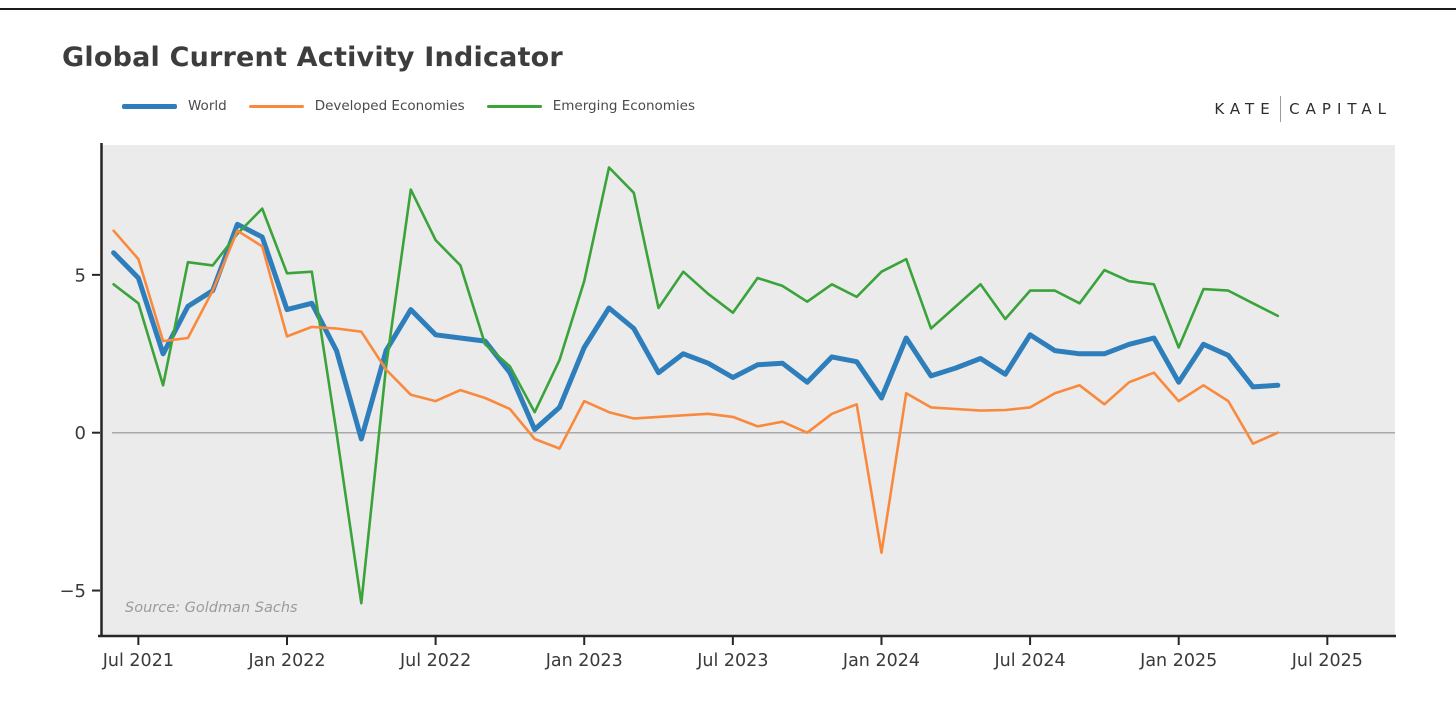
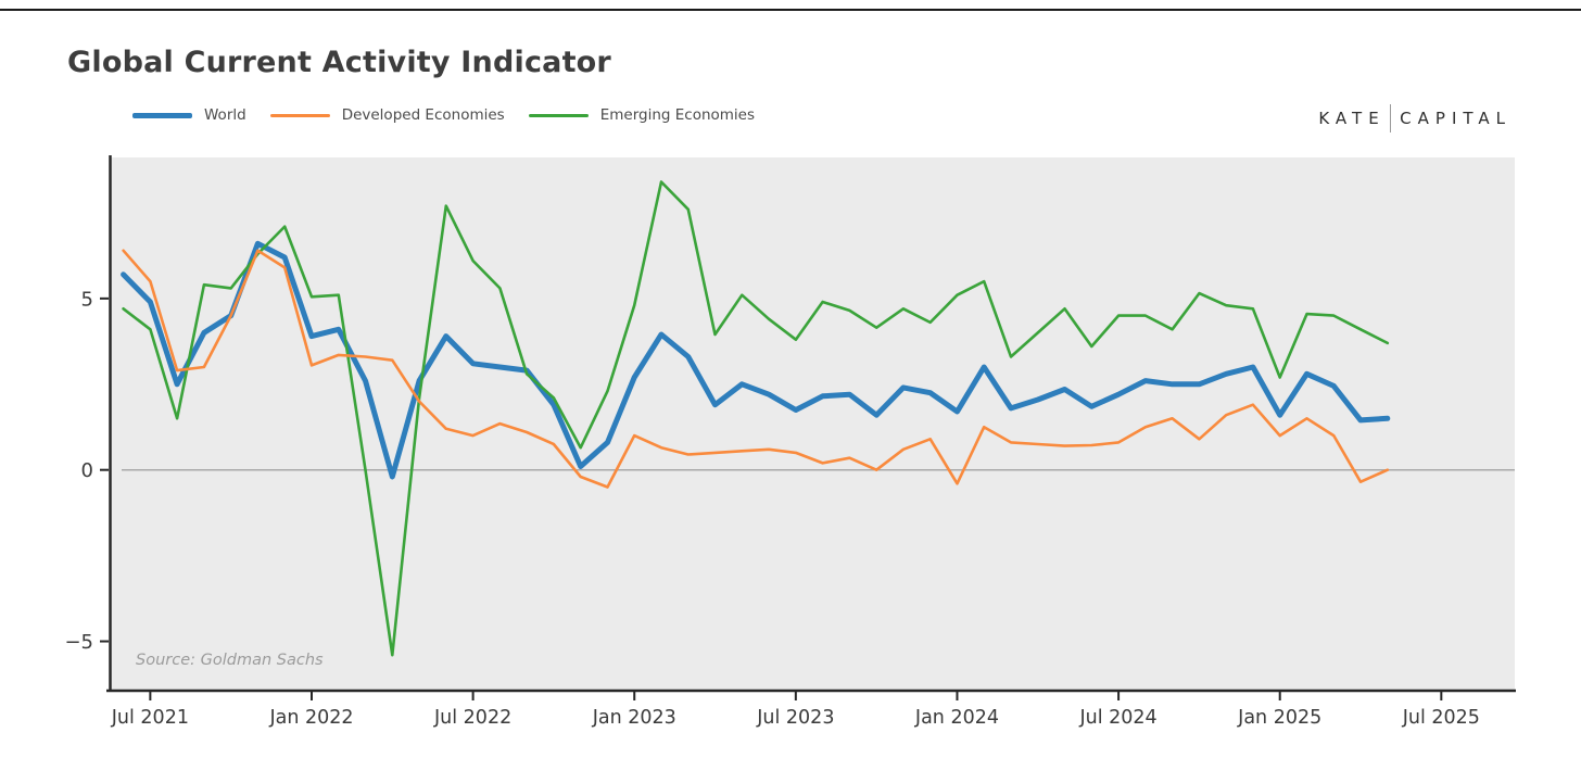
World/Jan 2024: 1.1 -> 1.7
Developed Economies/Jan 2024: -3.8 -> -0.4
World/Jul 2024: 3.1 -> 2.2
